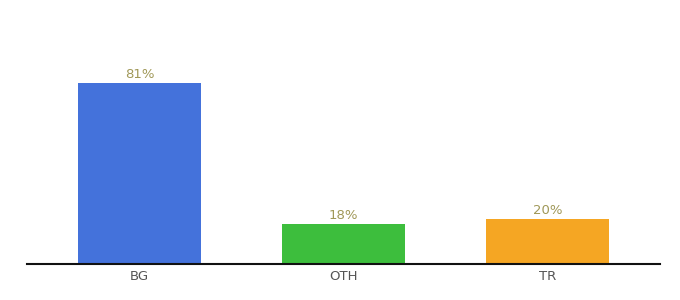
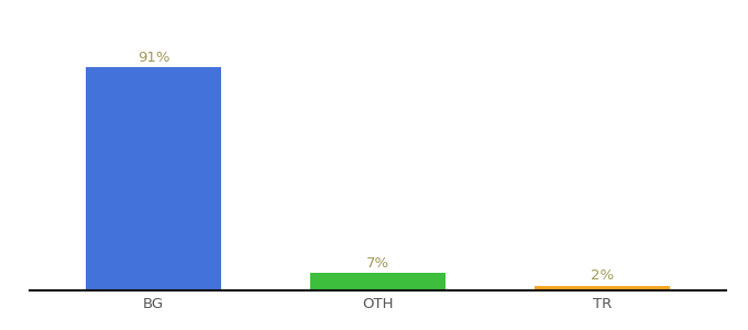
BG: 81% -> 91%
OTH: 18% -> 7%
TR: 20% -> 2%
